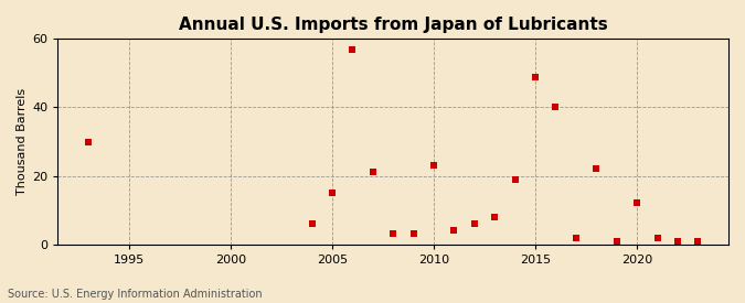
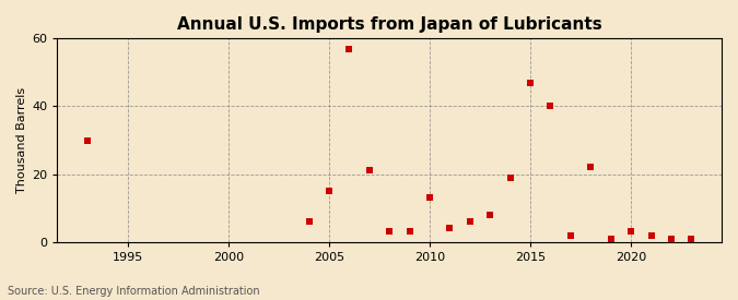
2010: 23 -> 13
2015: 49 -> 47
2020: 12 -> 3
